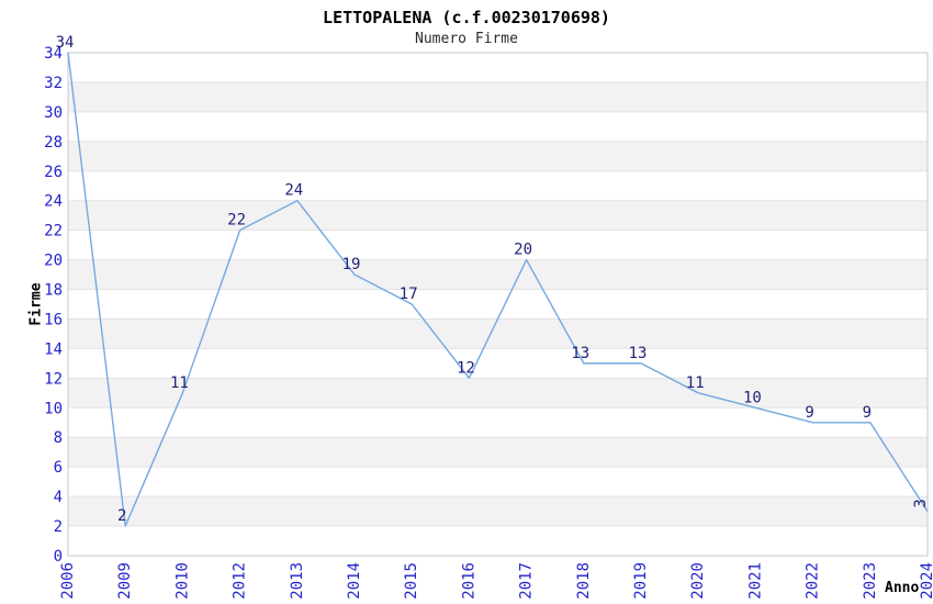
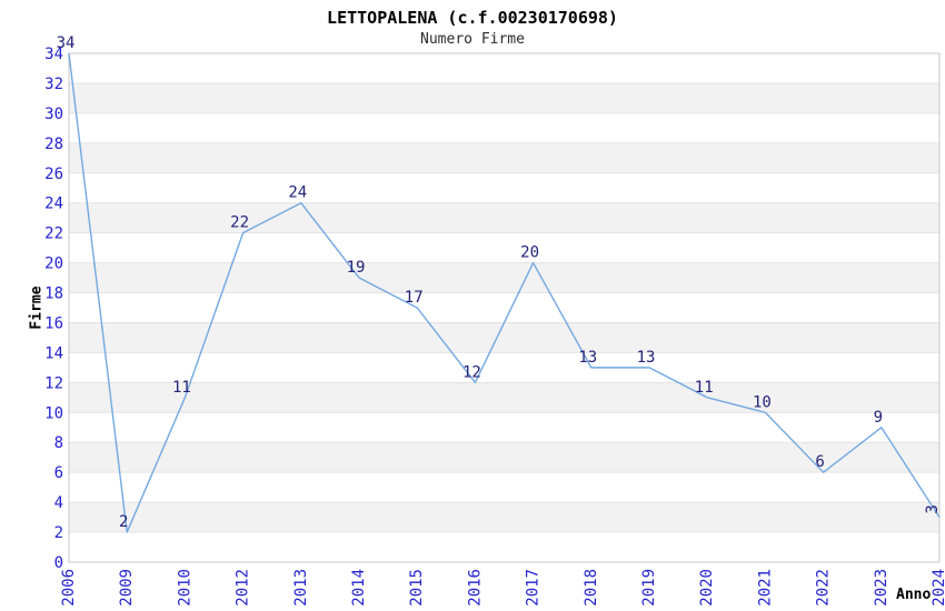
2022: 9 -> 6
